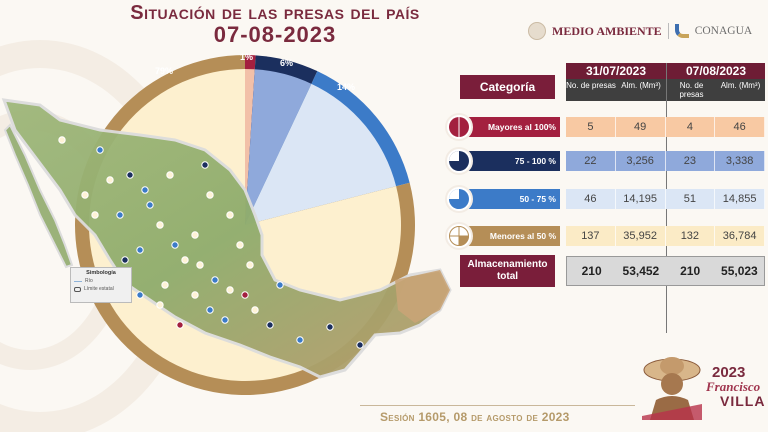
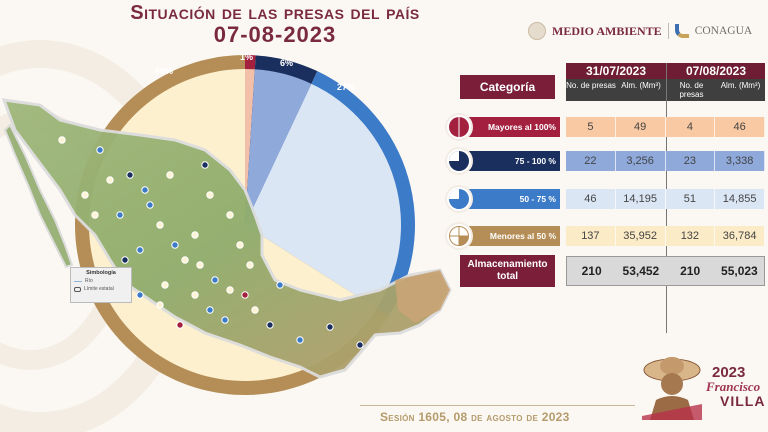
50 - 75 %: 14% -> 27%
Menores al 50 %: 79% -> 66%
